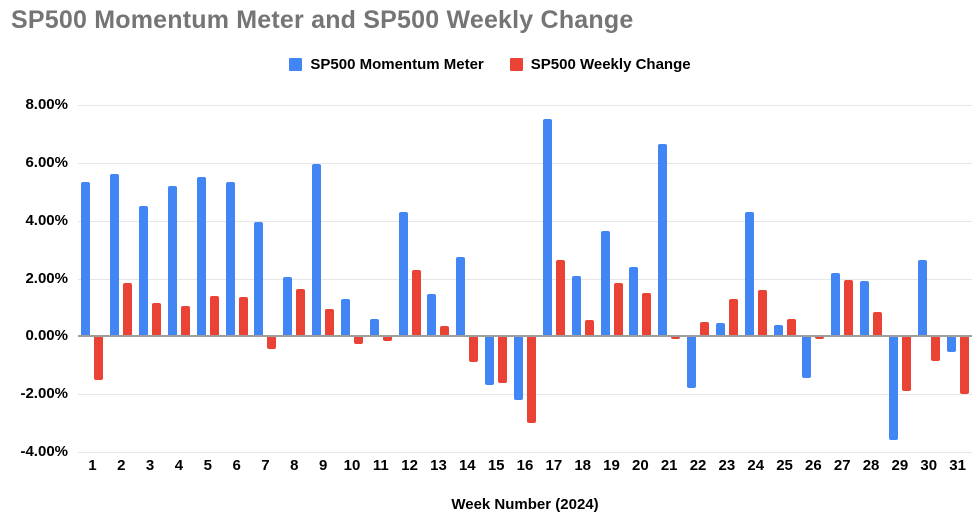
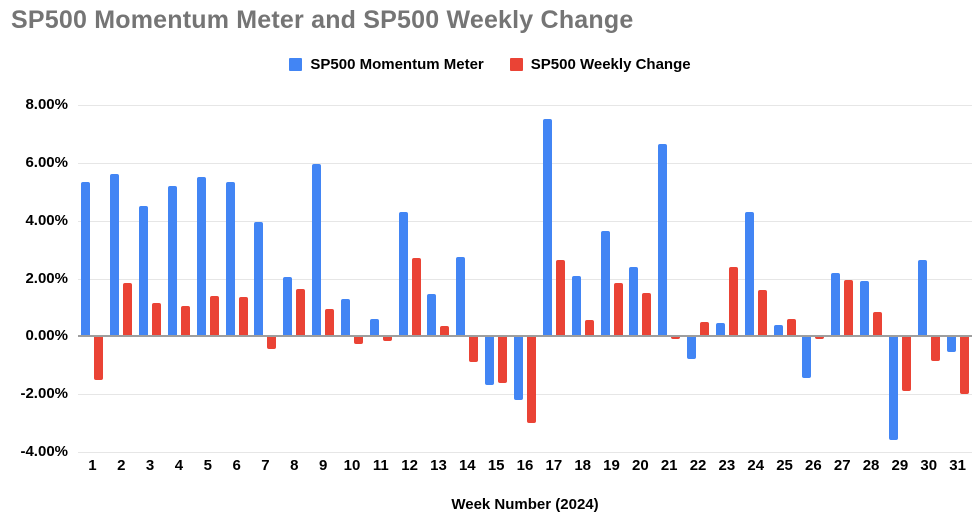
SP500 Weekly Change/12: 2.3% -> 2.7%
SP500 Momentum Meter/22: -1.8% -> -0.8%
SP500 Weekly Change/23: 1.3% -> 2.4%
